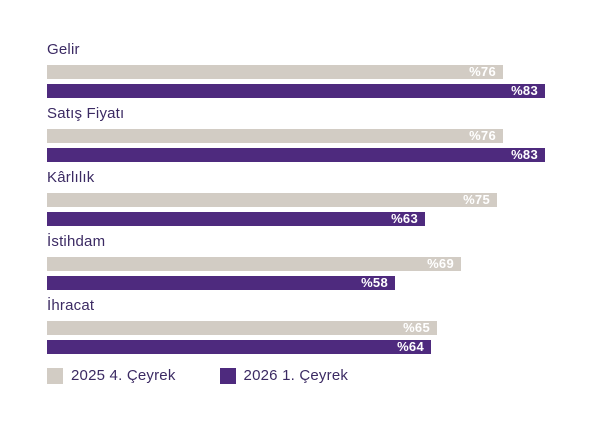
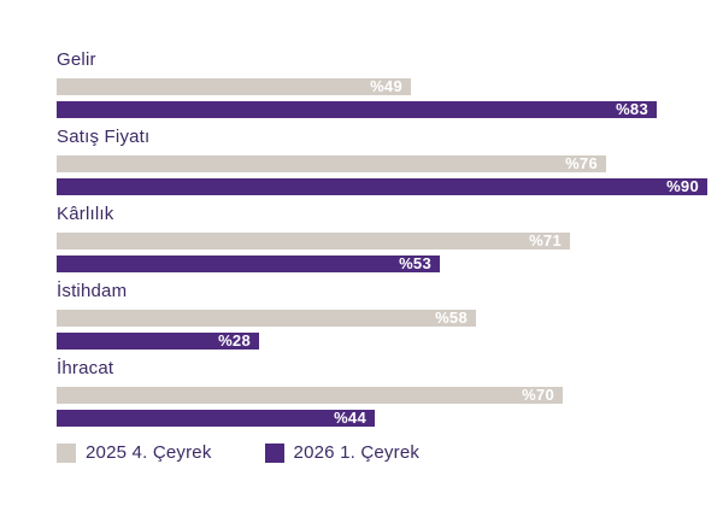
2025 4. Çeyrek/Gelir: 76 -> 49
2026 1. Çeyrek/Satış Fiyatı: 83 -> 90
2025 4. Çeyrek/Kârlılık: 75 -> 71
2026 1. Çeyrek/Kârlılık: 63 -> 53
2025 4. Çeyrek/İstihdam: 69 -> 58
2026 1. Çeyrek/İstihdam: 58 -> 28
2025 4. Çeyrek/İhracat: 65 -> 70
2026 1. Çeyrek/İhracat: 64 -> 44
